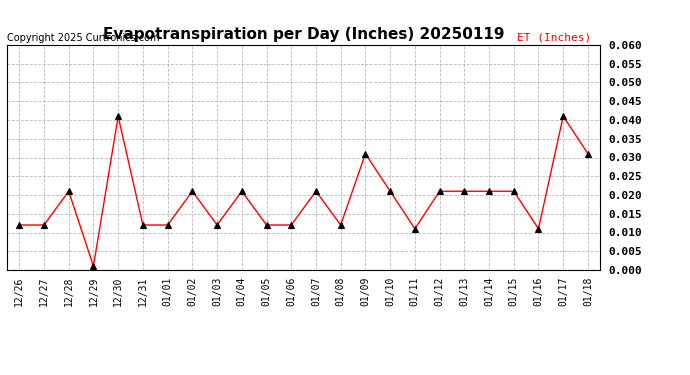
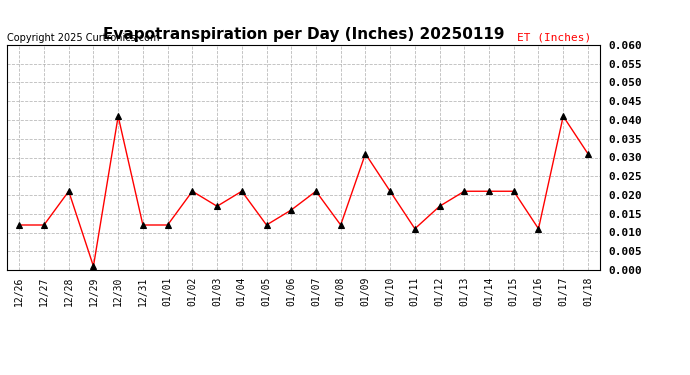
01/03: 0.012 -> 0.017
01/06: 0.012 -> 0.016
01/12: 0.021 -> 0.017
